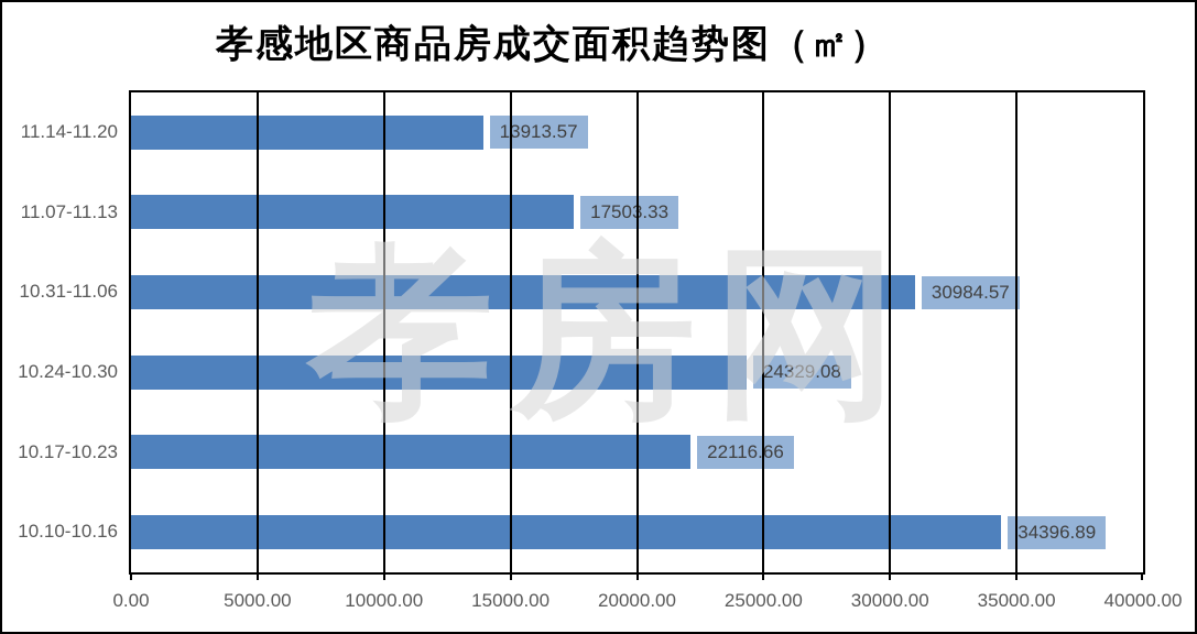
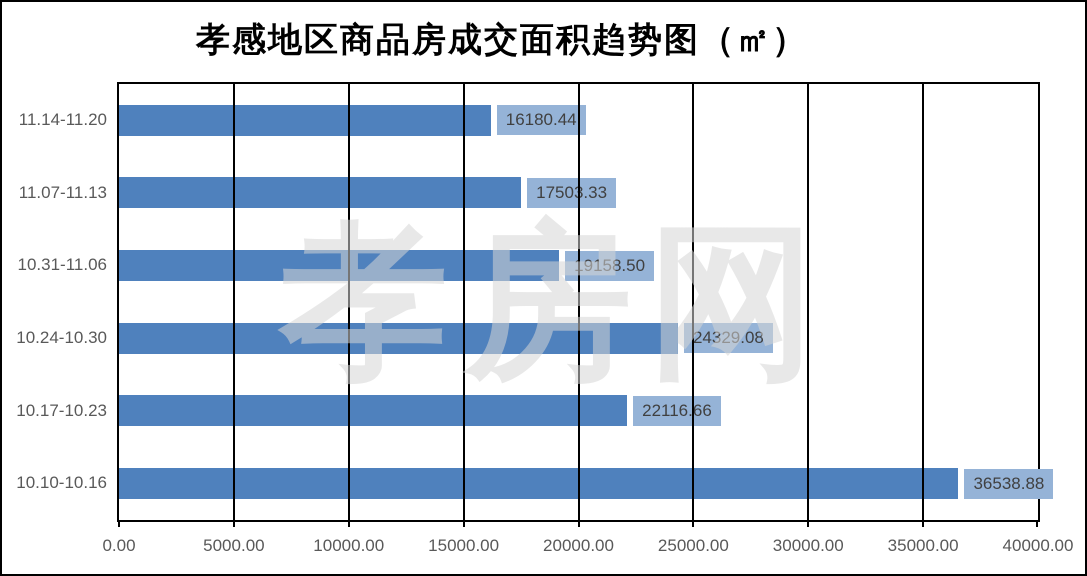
11.14-11.20: 13913.57 -> 16180.44
10.31-11.06: 30984.57 -> 19158.50
10.10-10.16: 34396.89 -> 36538.88
